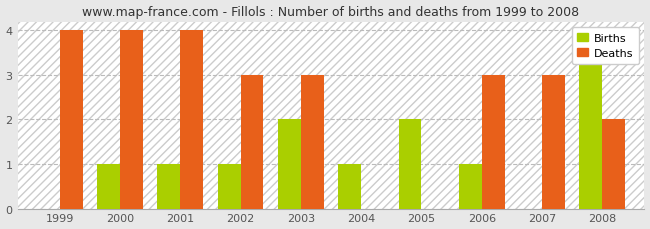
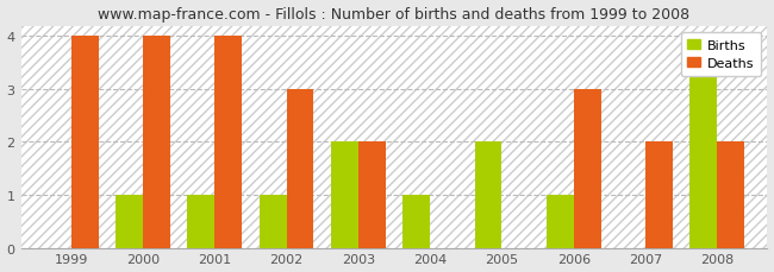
Deaths/2003: 3 -> 2
Deaths/2007: 3 -> 2
